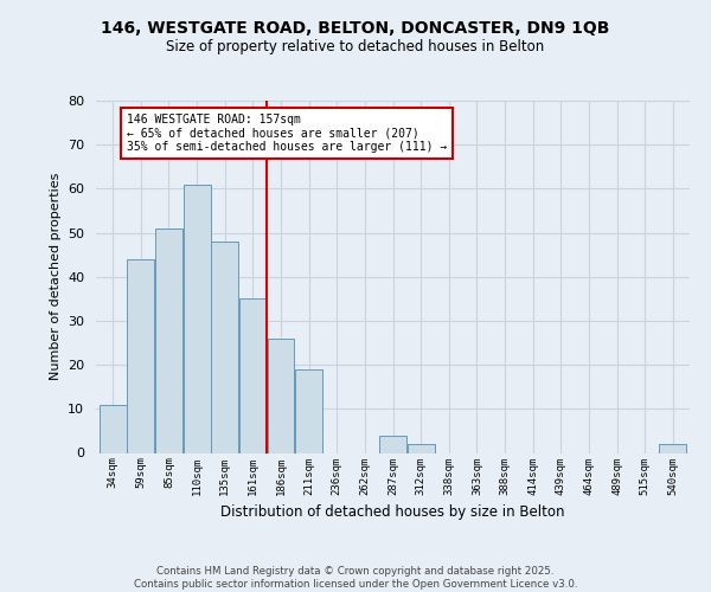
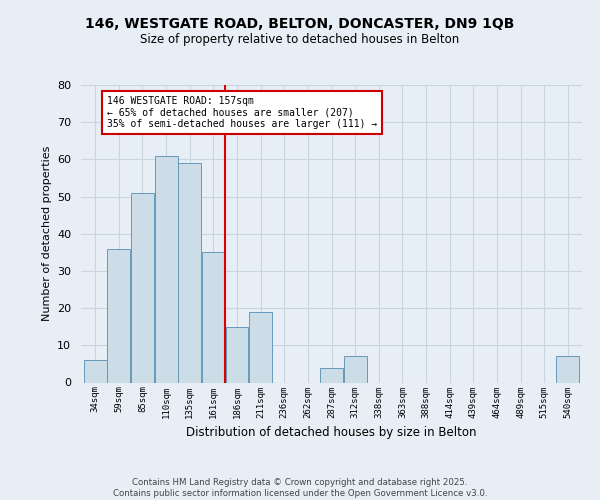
34sqm: 11 -> 6
59sqm: 44 -> 36
135sqm: 48 -> 59
186sqm: 26 -> 15
312sqm: 2 -> 7
540sqm: 2 -> 7
